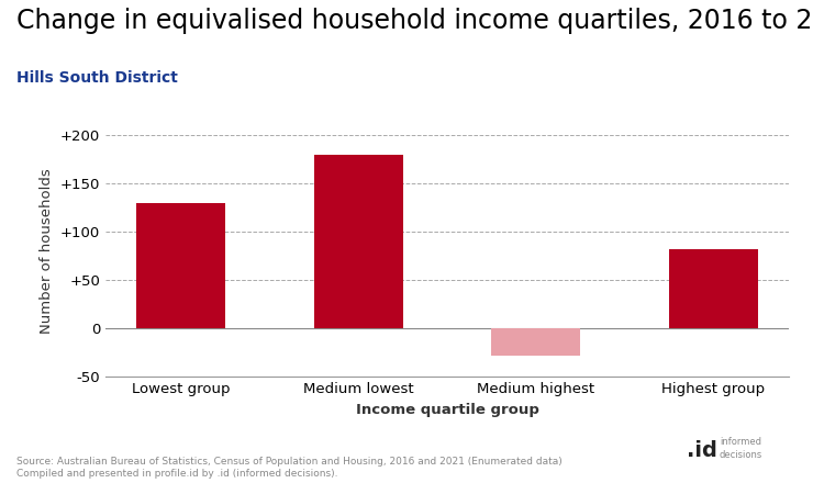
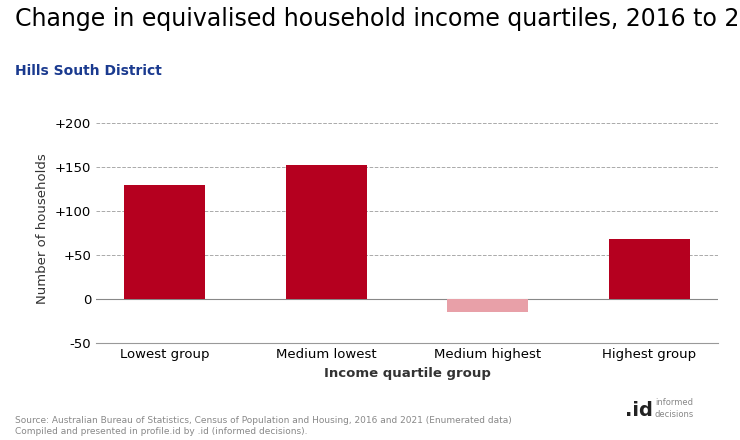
Medium lowest: 180 -> 152
Medium highest: -28 -> -15
Highest group: 82 -> 68
